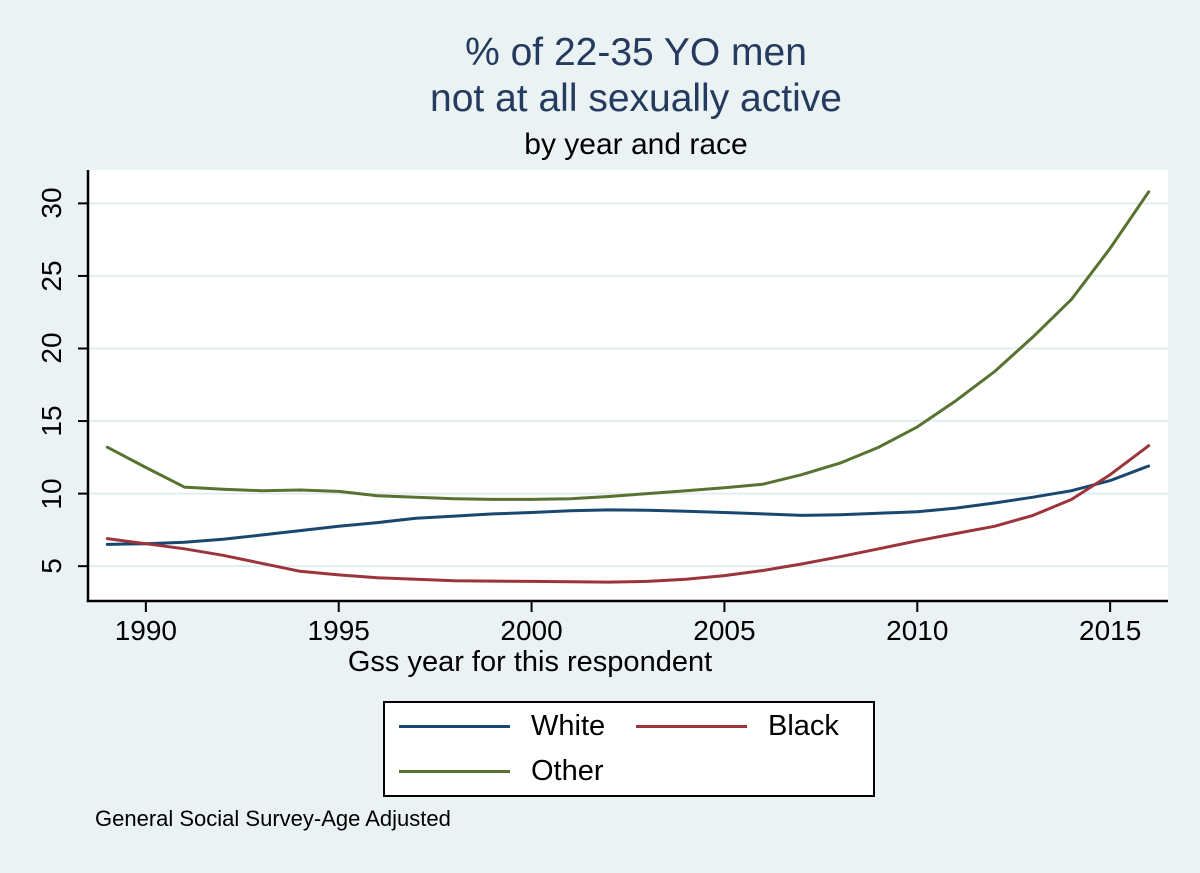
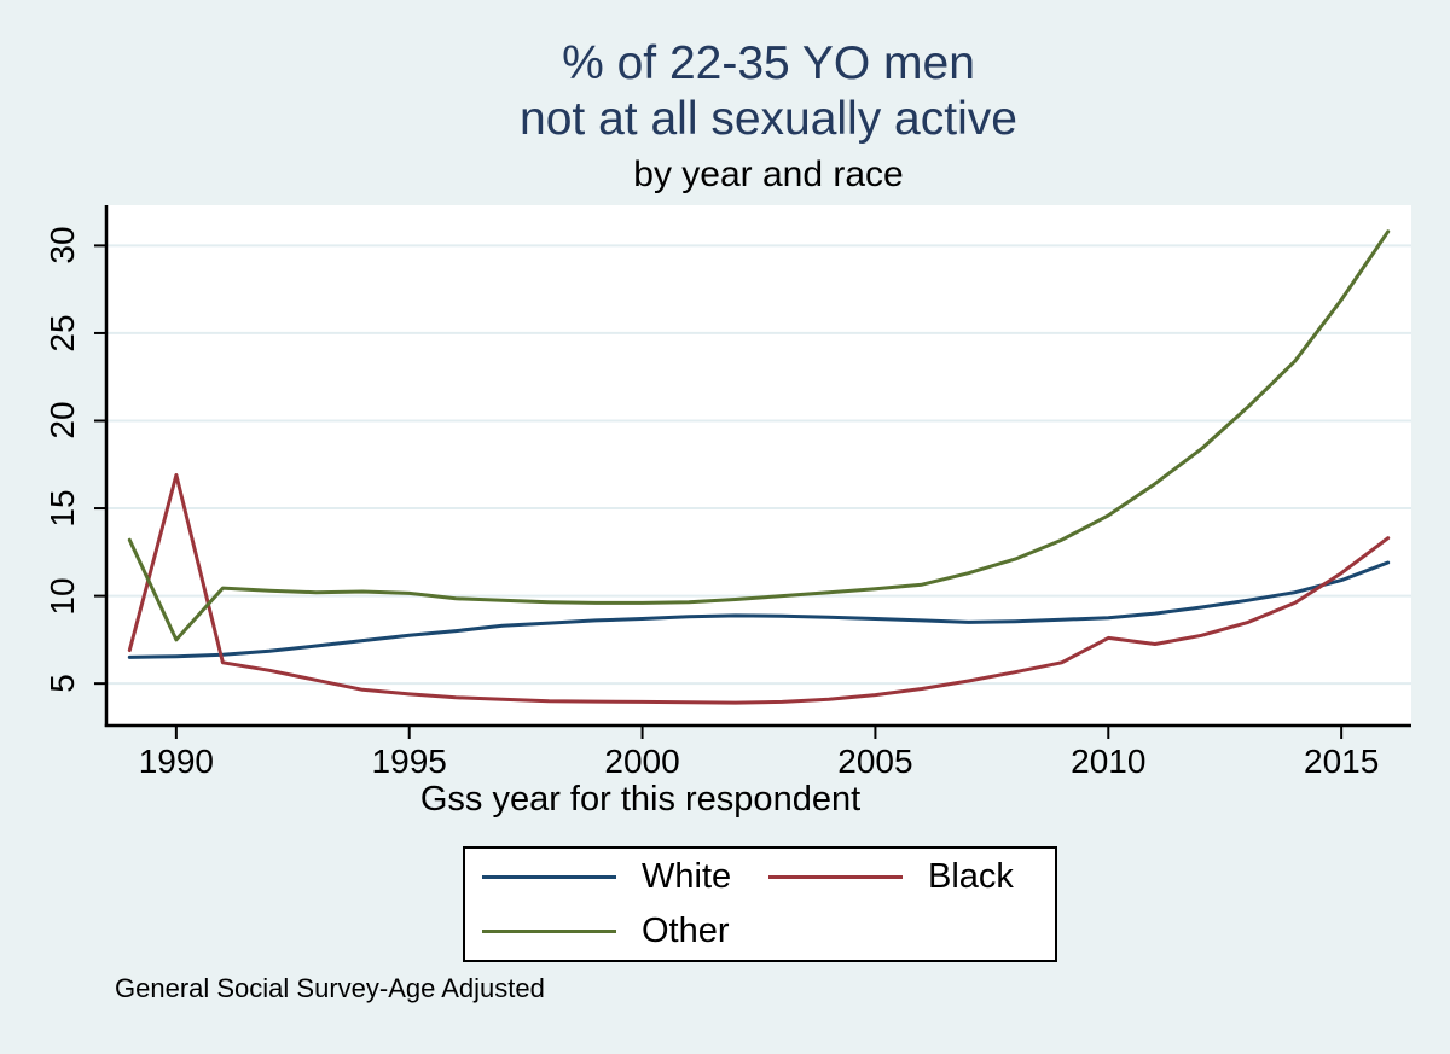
Black/1990: 6.5 -> 16.9
Other/1990: 11.8 -> 7.5
Black/2010: 6.8 -> 7.6
